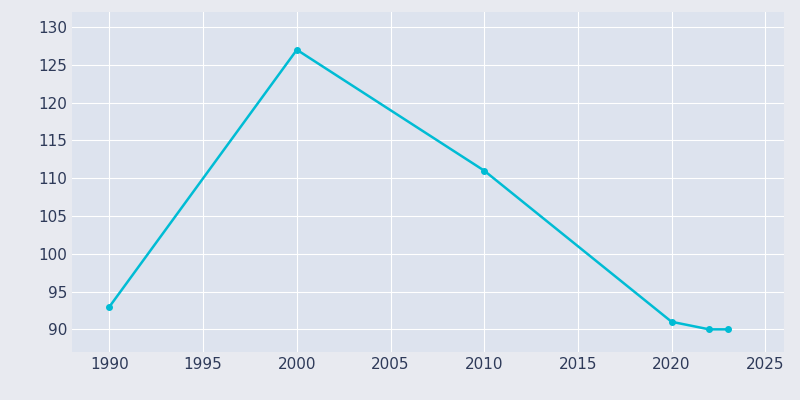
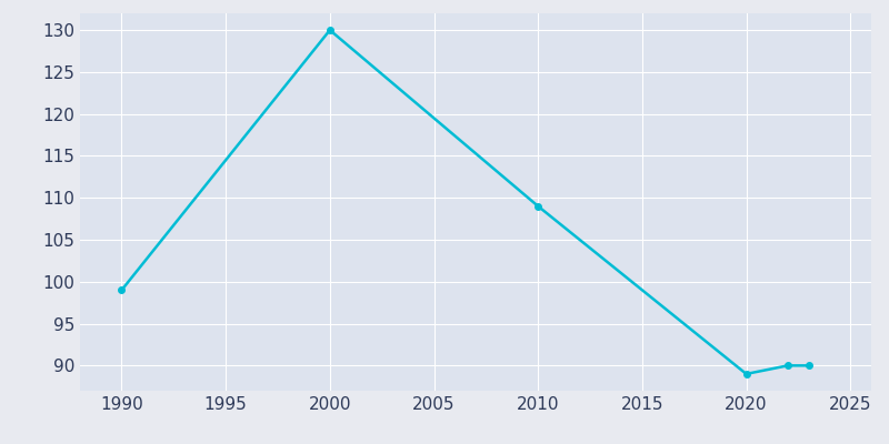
1990: 93 -> 99
2000: 127 -> 130
2010: 111 -> 109
2020: 91 -> 89
